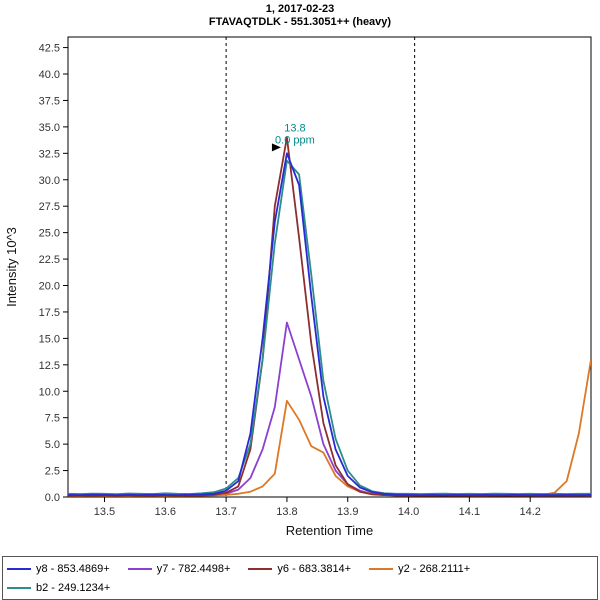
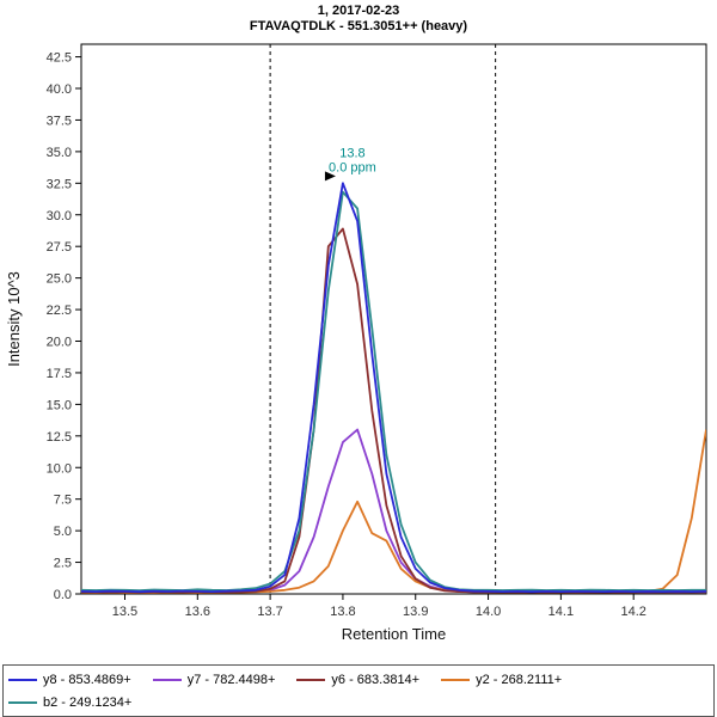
y7 - 782.4498+/13.8: 16.5 -> 12.0
y6 - 683.3814+/13.8: 34.0 -> 28.9
y2 - 268.2111+/13.8: 9.1 -> 5.0
